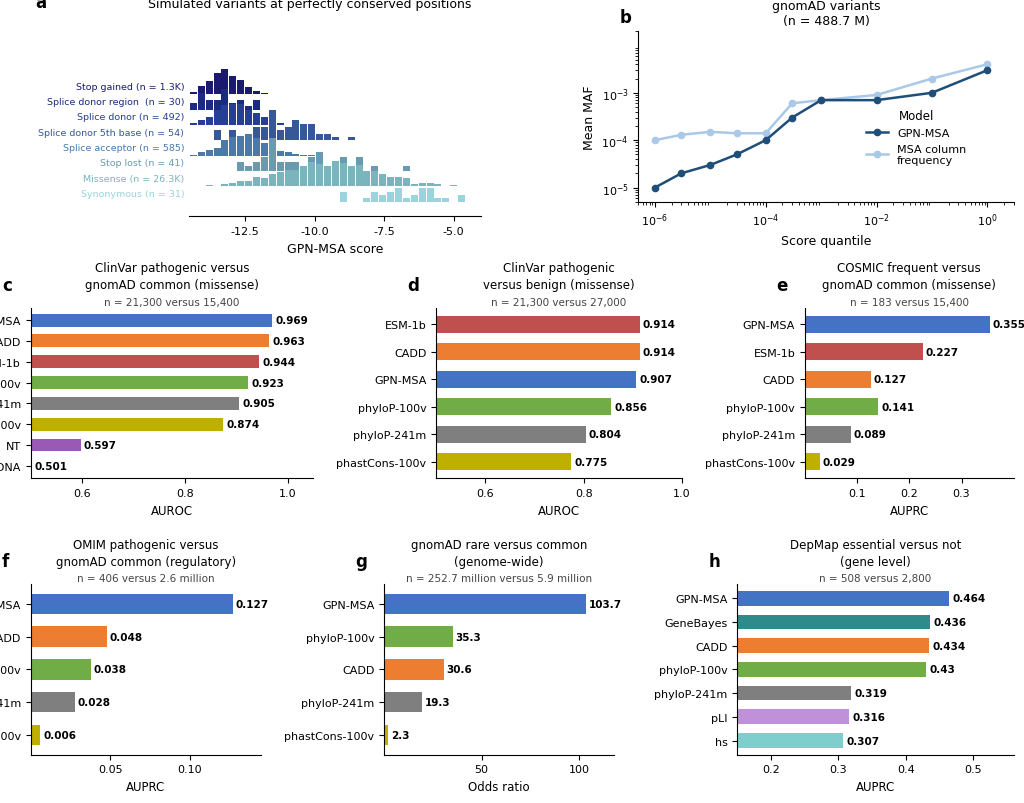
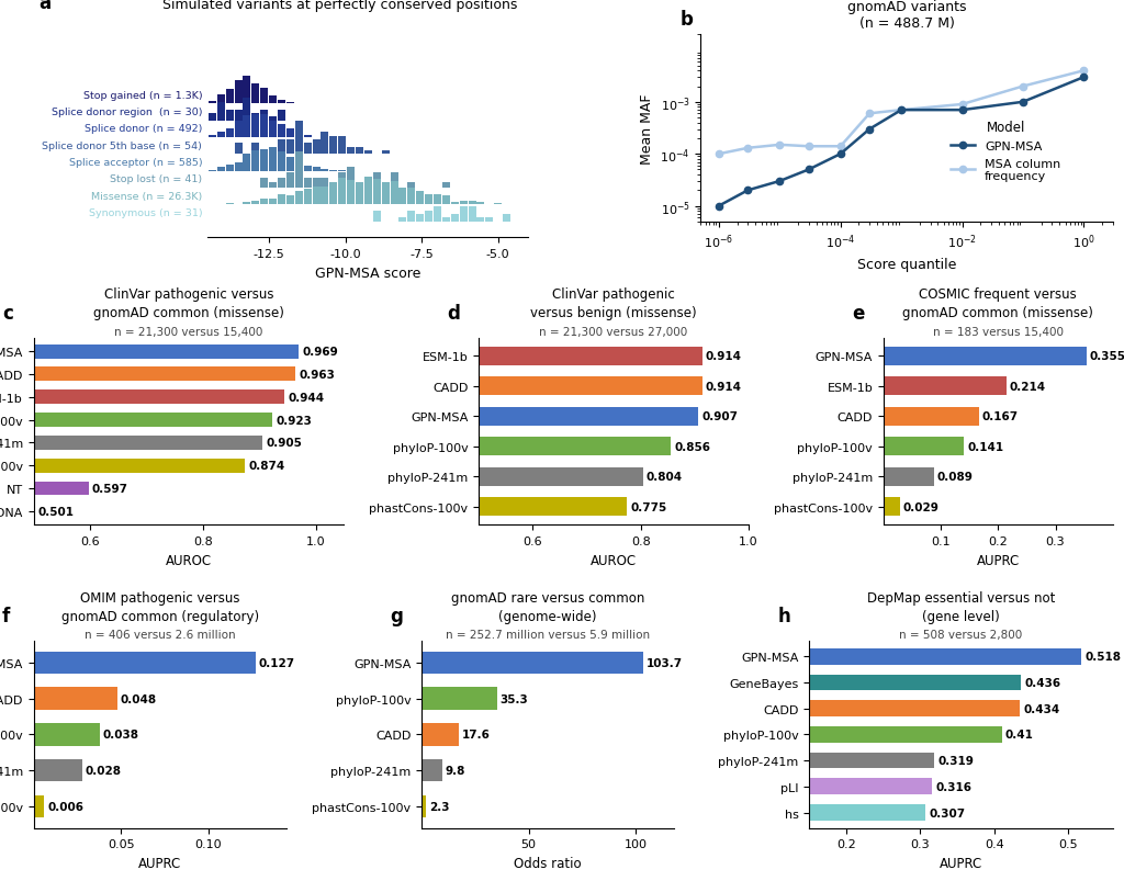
COSMIC frequent versus gnomAD common (missense)/ESM-1b: 0.227 -> 0.214
COSMIC frequent versus gnomAD common (missense)/CADD: 0.127 -> 0.167
gnomAD rare versus common (genome-wide)/CADD: 30.6 -> 17.6
gnomAD rare versus common (genome-wide)/phyloP-241m: 19.3 -> 9.8
DepMap essential versus not (gene level)/GPN-MSA: 0.464 -> 0.518
DepMap essential versus not (gene level)/phyloP-100v: 0.43 -> 0.41
